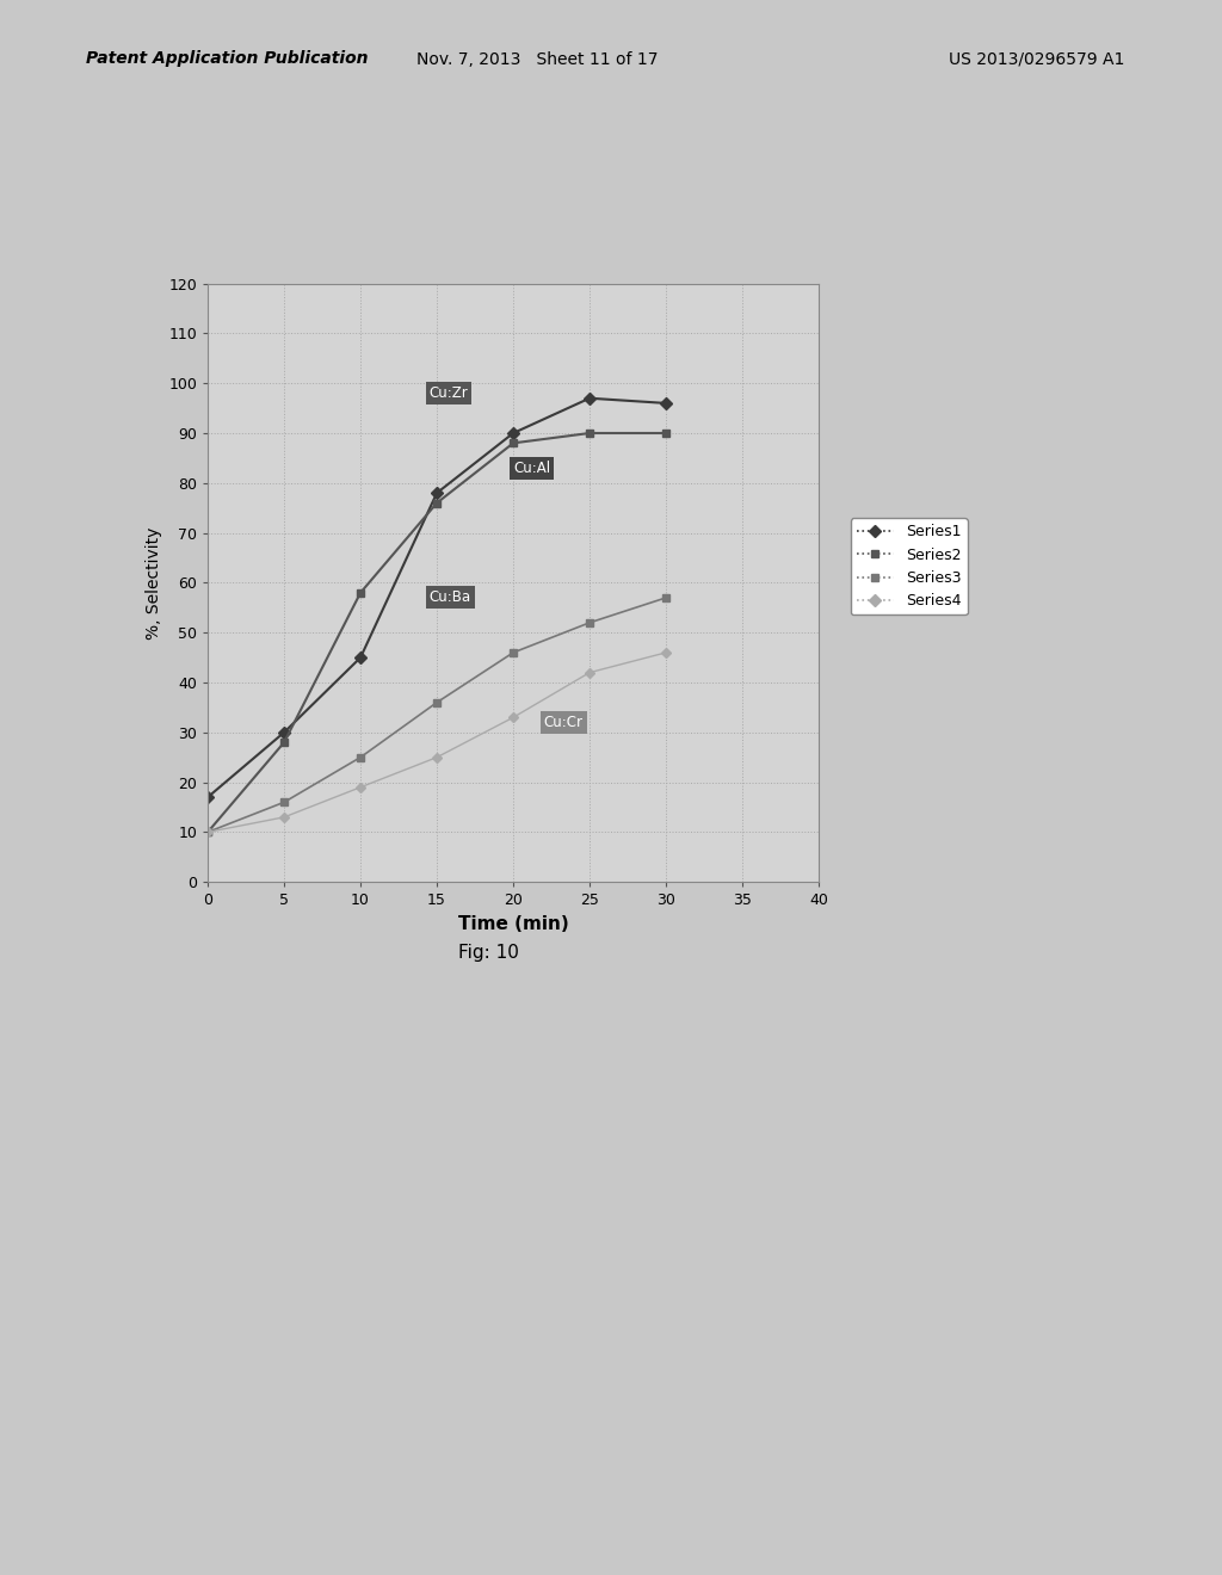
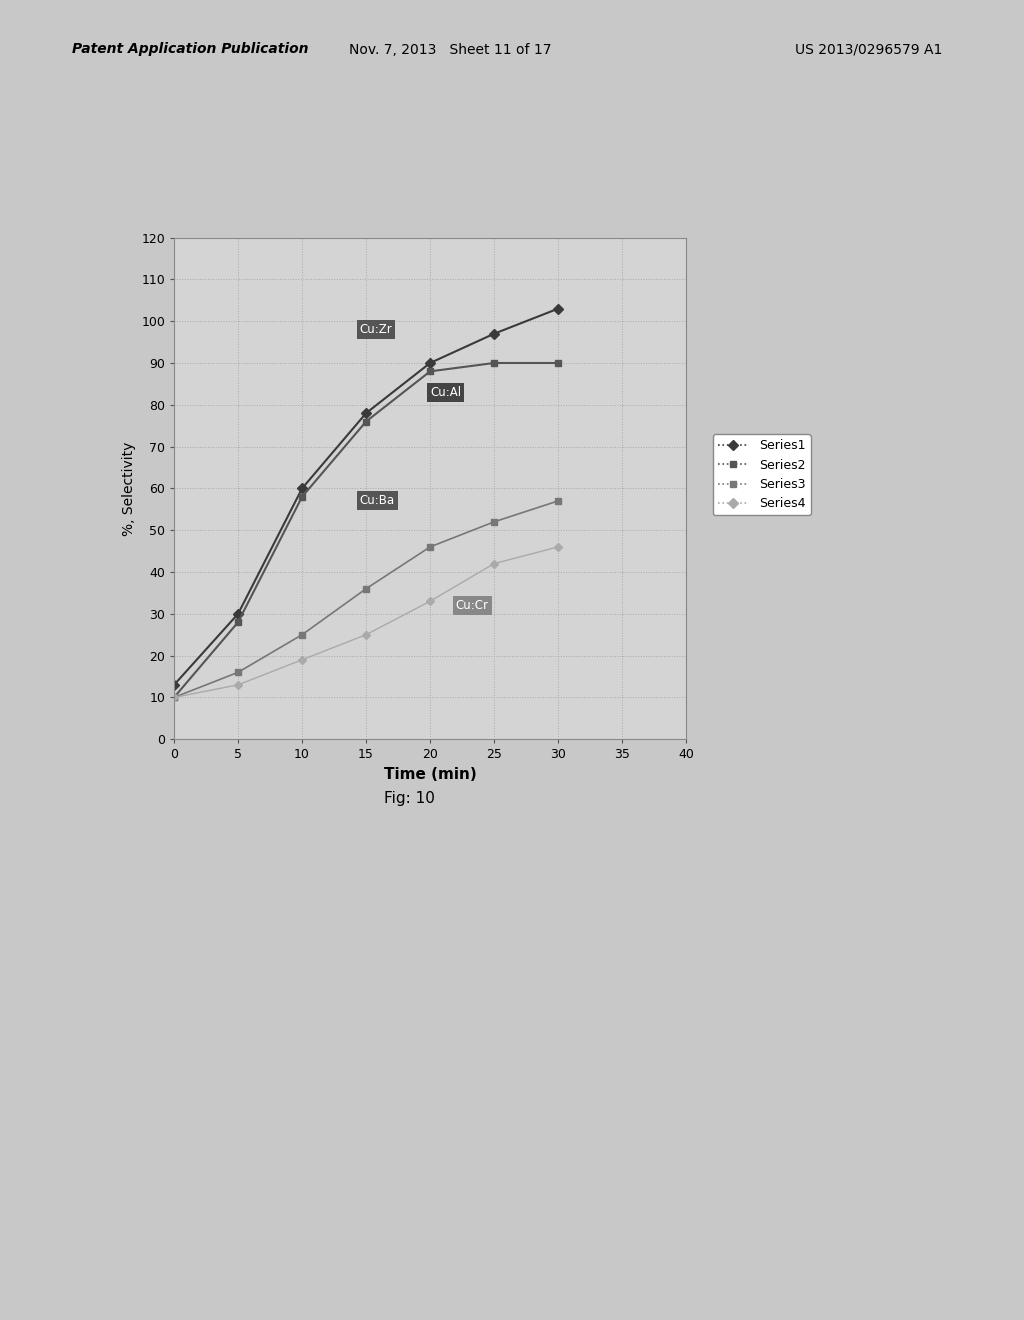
Series1/0: 17 -> 13
Series1/10: 45 -> 60
Series1/30: 96 -> 103
